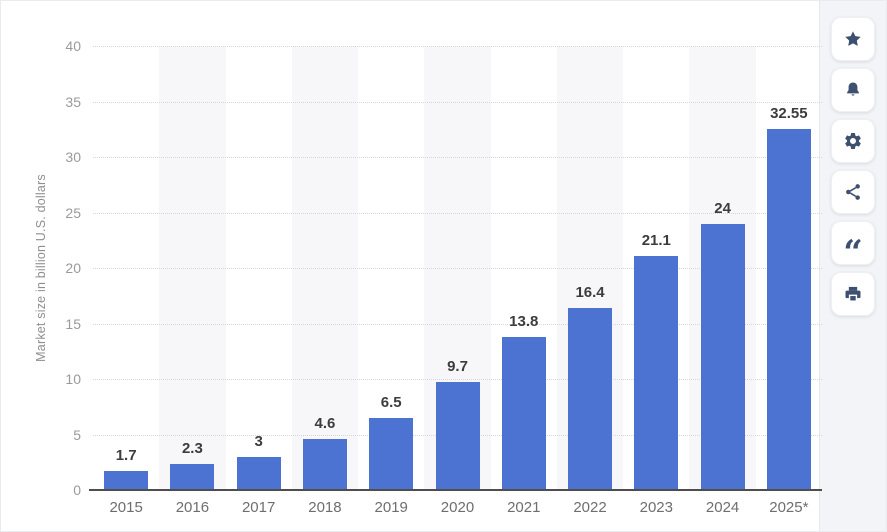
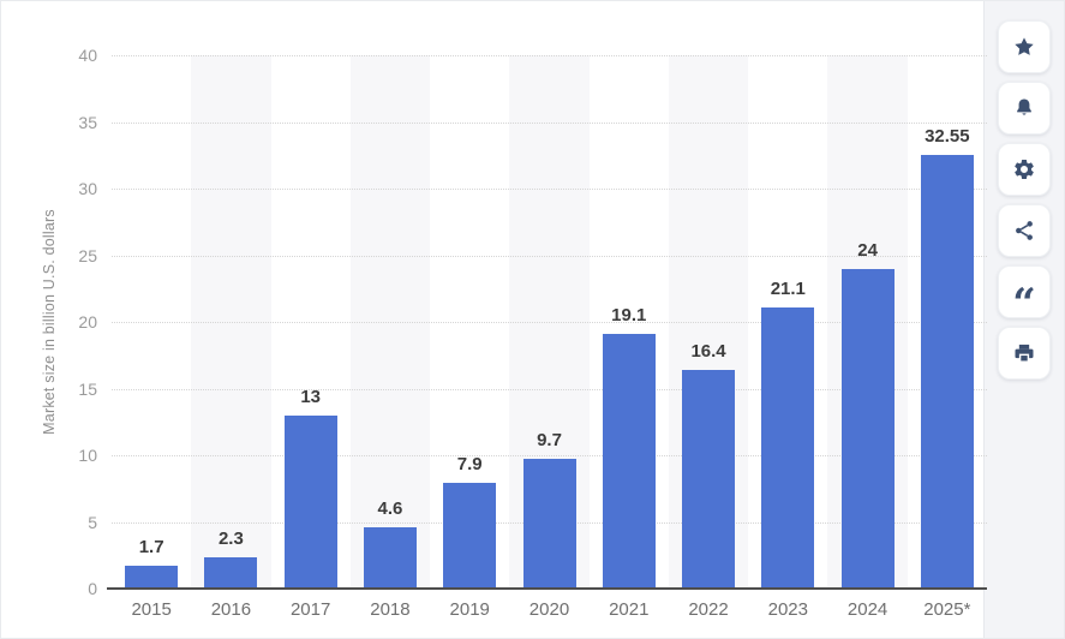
2017: 3 -> 13
2019: 6.5 -> 7.9
2021: 13.8 -> 19.1
